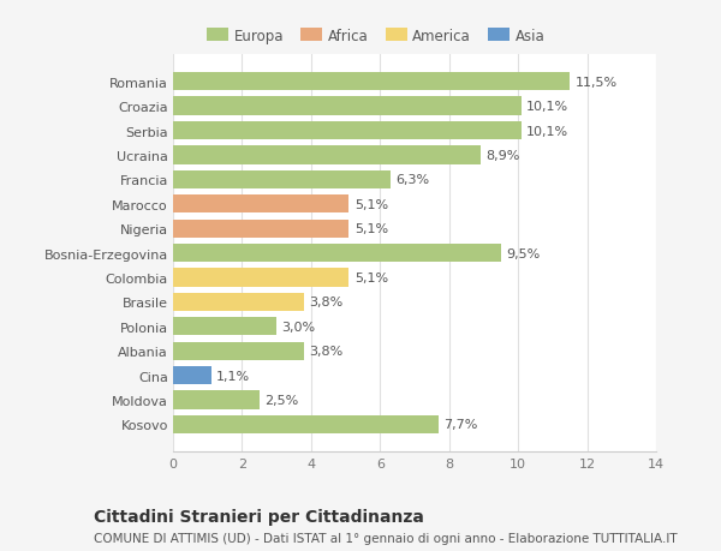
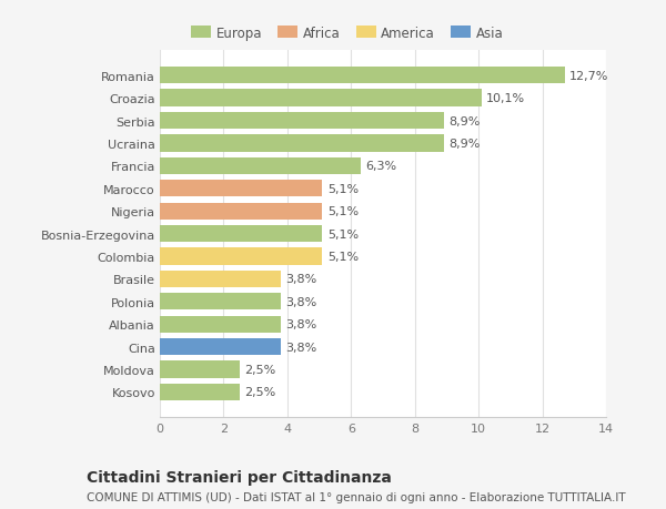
Romania: 11,5% -> 12,7%
Serbia: 10,1% -> 8,9%
Bosnia-Erzegovina: 9,5% -> 5,1%
Polonia: 3,0% -> 3,8%
Cina: 1,1% -> 3,8%
Kosovo: 7,7% -> 2,5%
